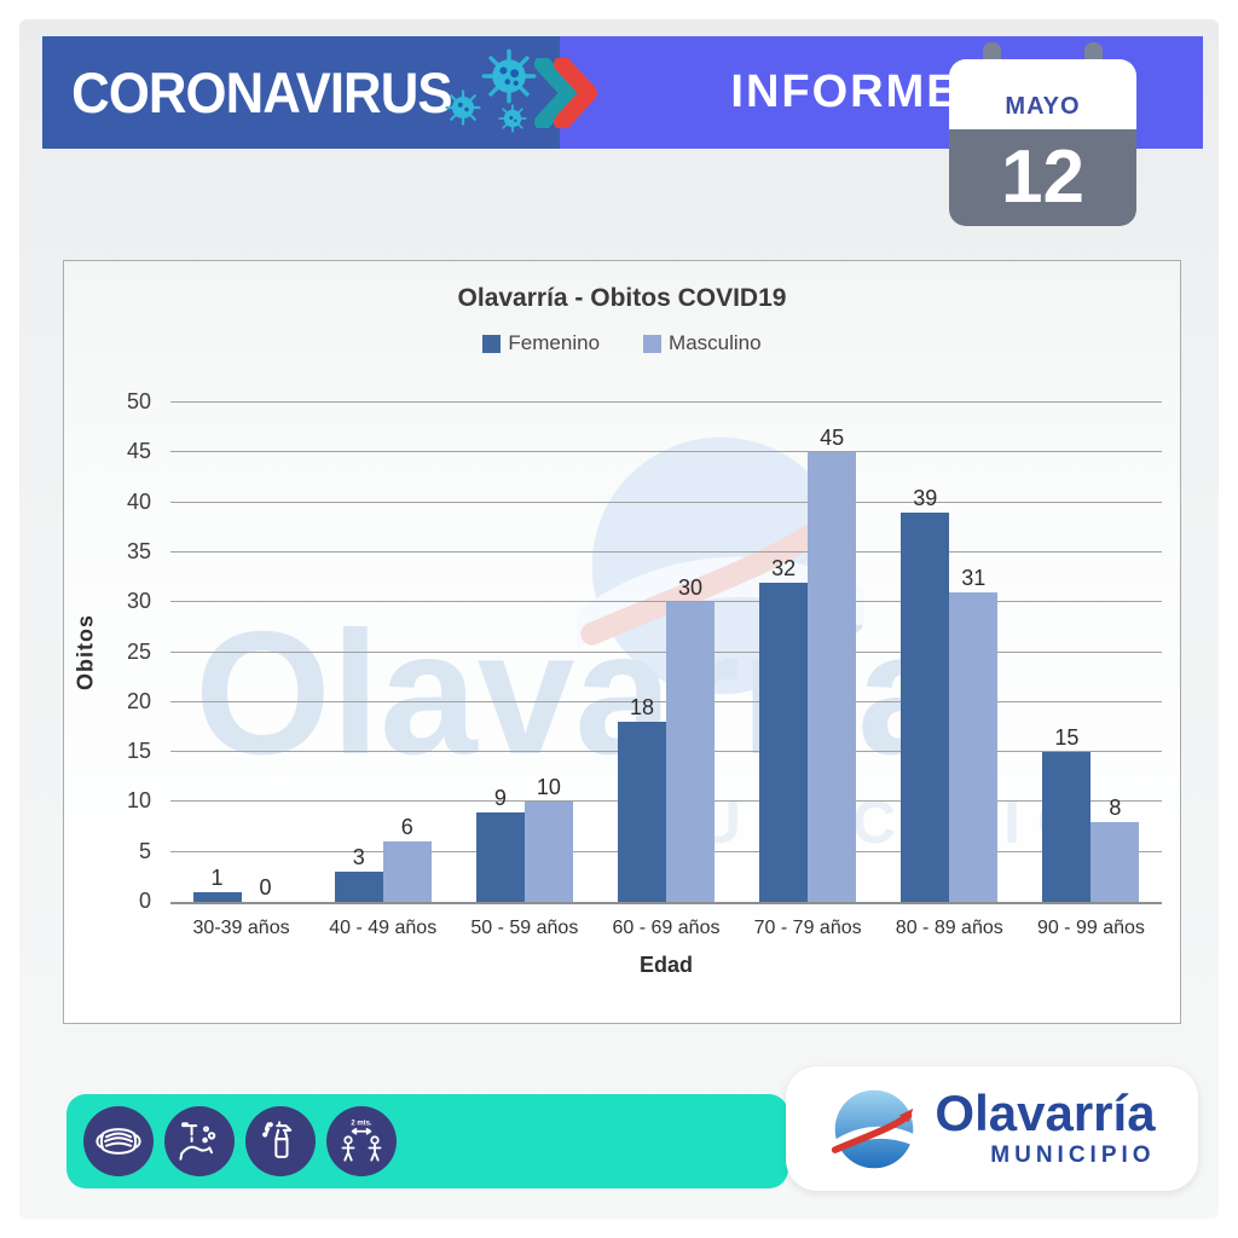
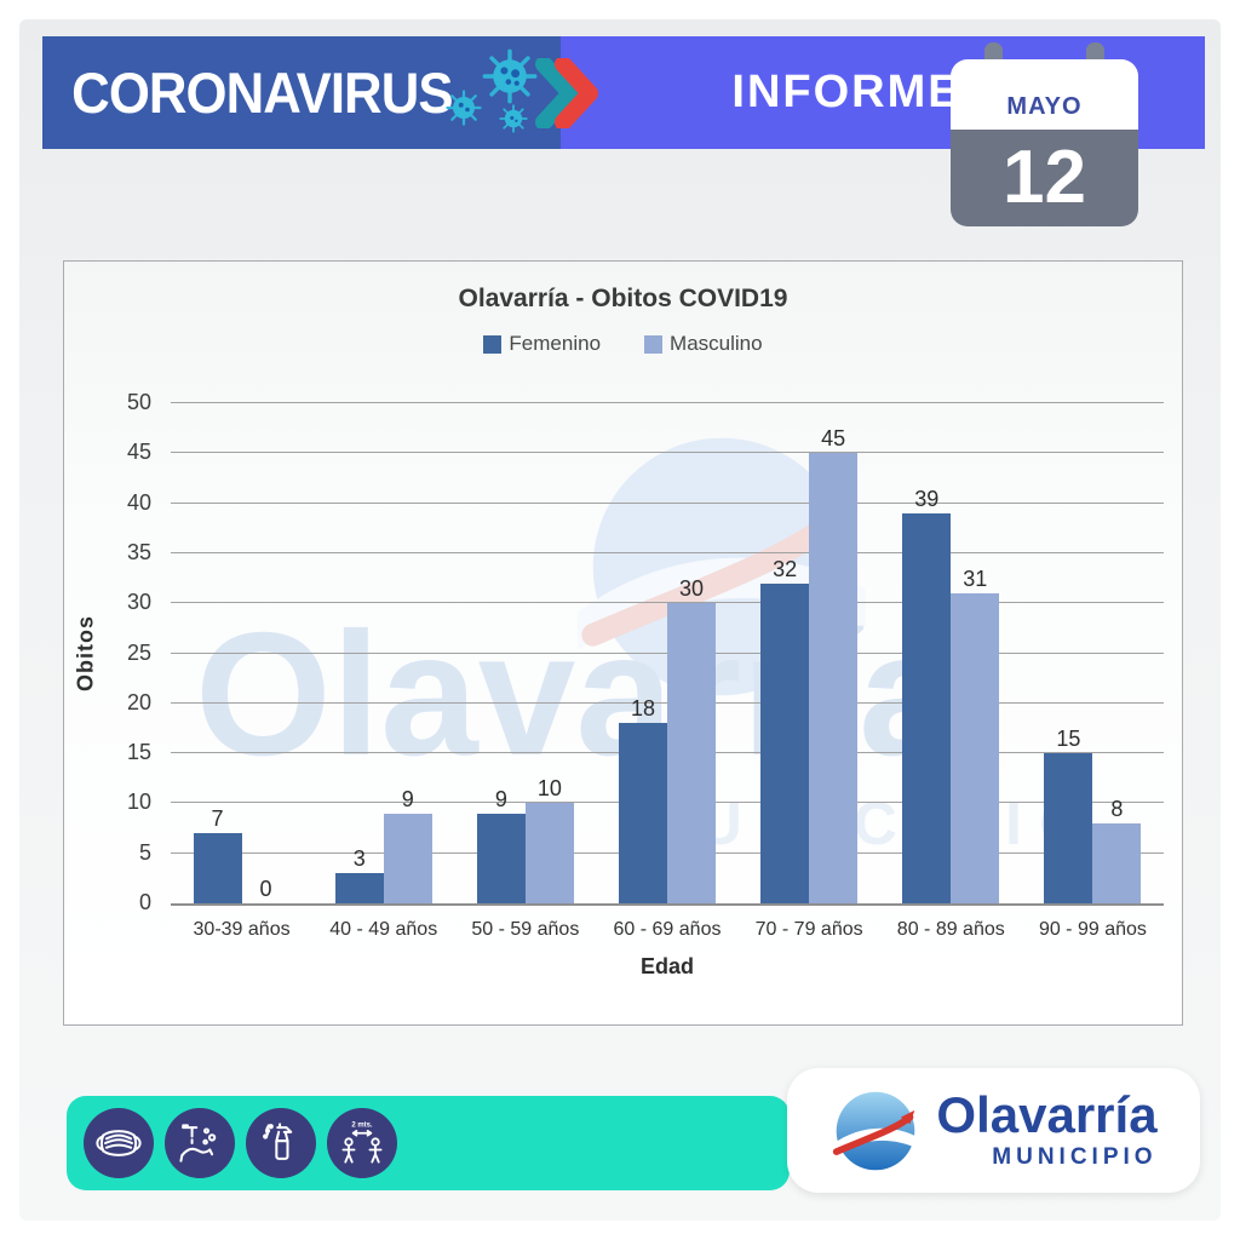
Femenino/30-39 años: 1 -> 7
Masculino/40 - 49 años: 6 -> 9
